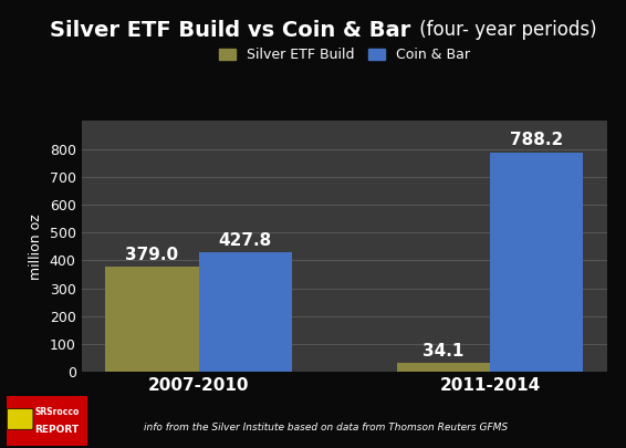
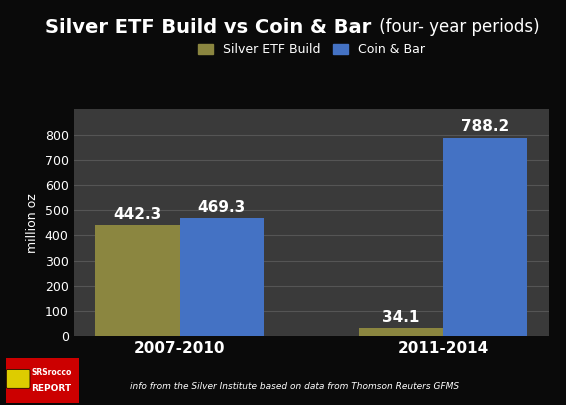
Silver ETF Build/2007-2010: 379.0 -> 442.3
Coin & Bar/2007-2010: 427.8 -> 469.3
